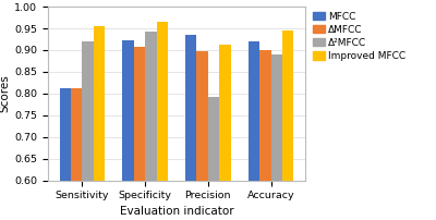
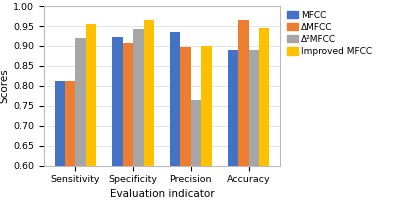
Δ²MFCC/Precision: 0.791 -> 0.765
Improved MFCC/Precision: 0.913 -> 0.900
MFCC/Accuracy: 0.921 -> 0.890
ΔMFCC/Accuracy: 0.899 -> 0.965
